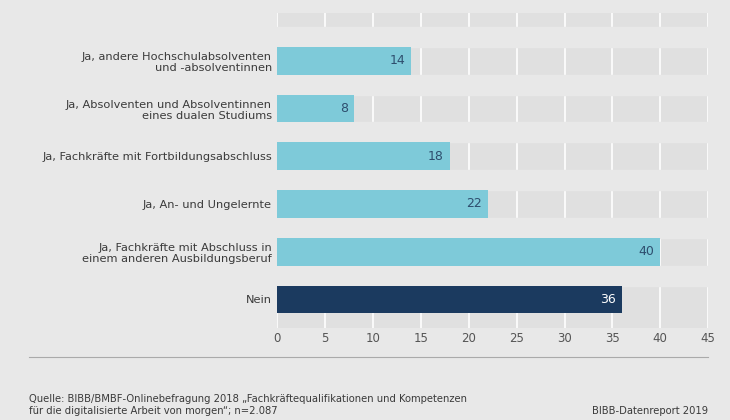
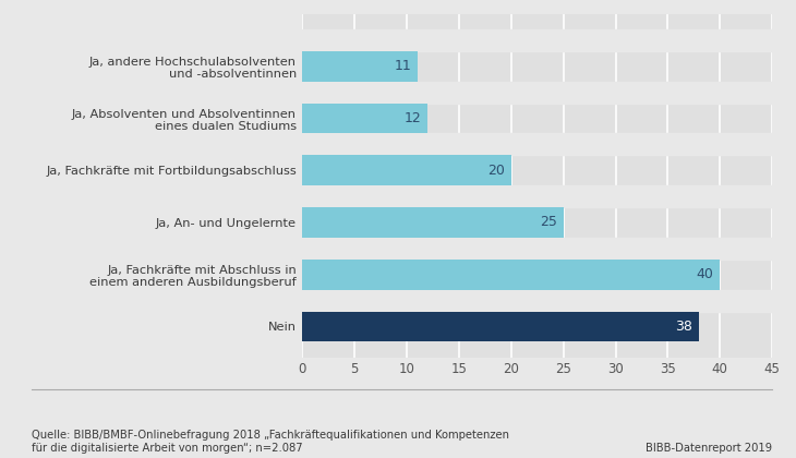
Ja, andere Hochschulabsolventen und -absolventinnen: 14 -> 11
Ja, Absolventen und Absolventinnen eines dualen Studiums: 8 -> 12
Ja, Fachkräfte mit Fortbildungsabschluss: 18 -> 20
Ja, An- und Ungelernte: 22 -> 25
Nein: 36 -> 38
